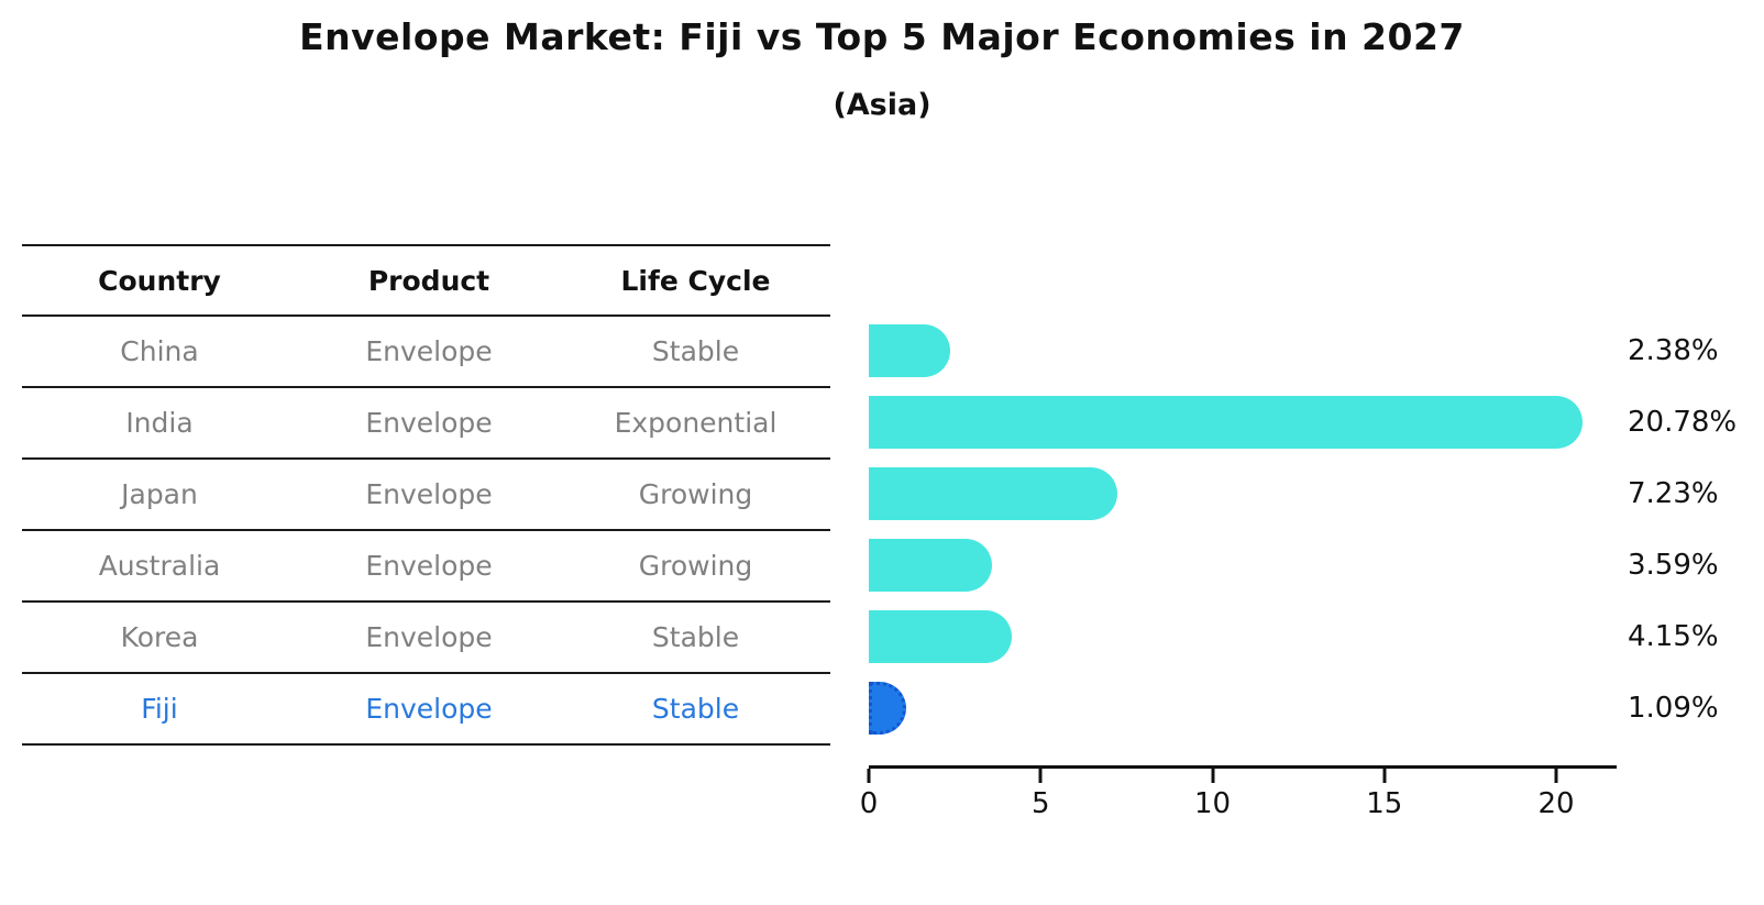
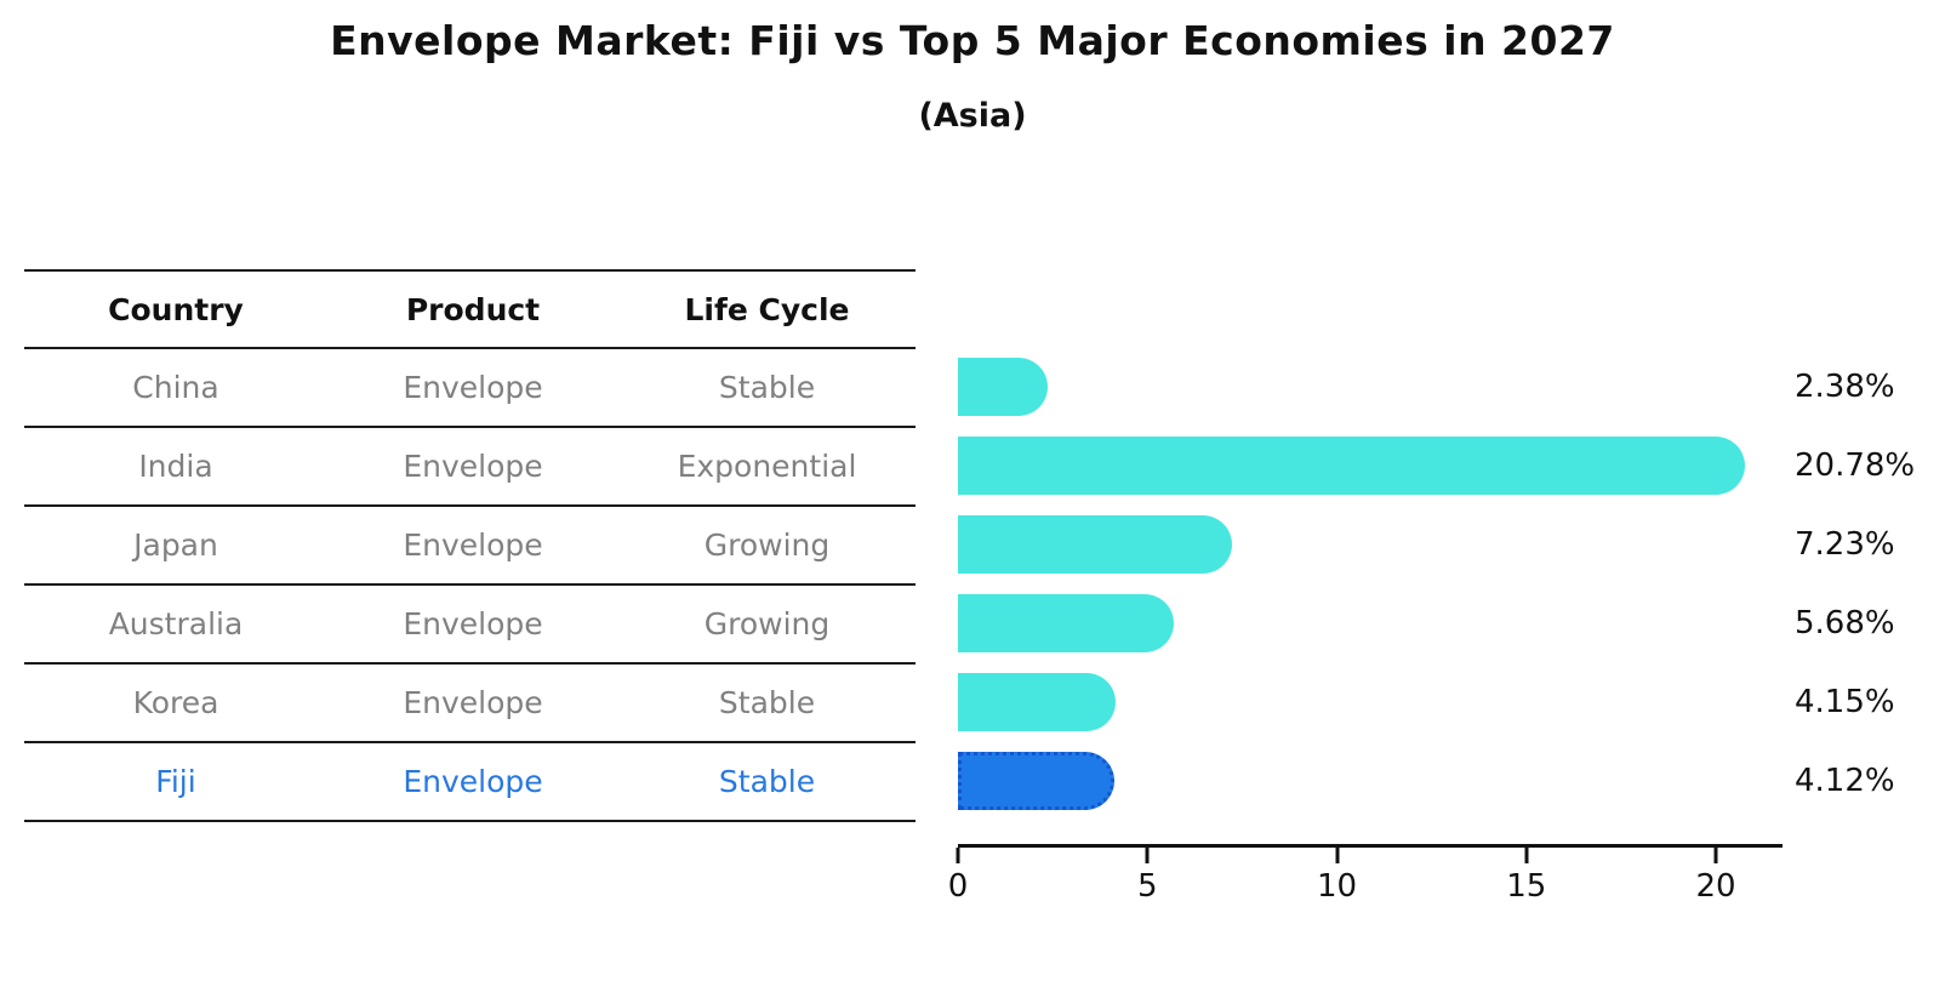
Australia: 3.59% -> 5.68%
Fiji: 1.09% -> 4.12%
